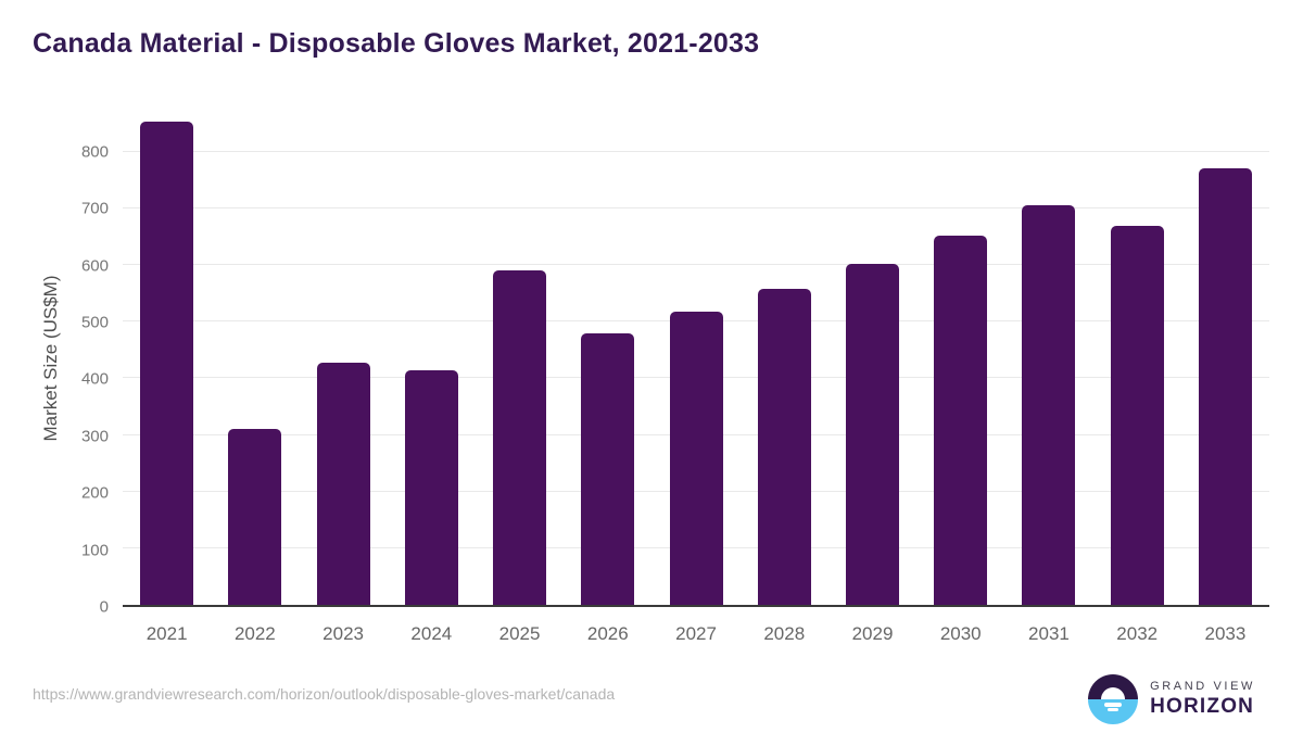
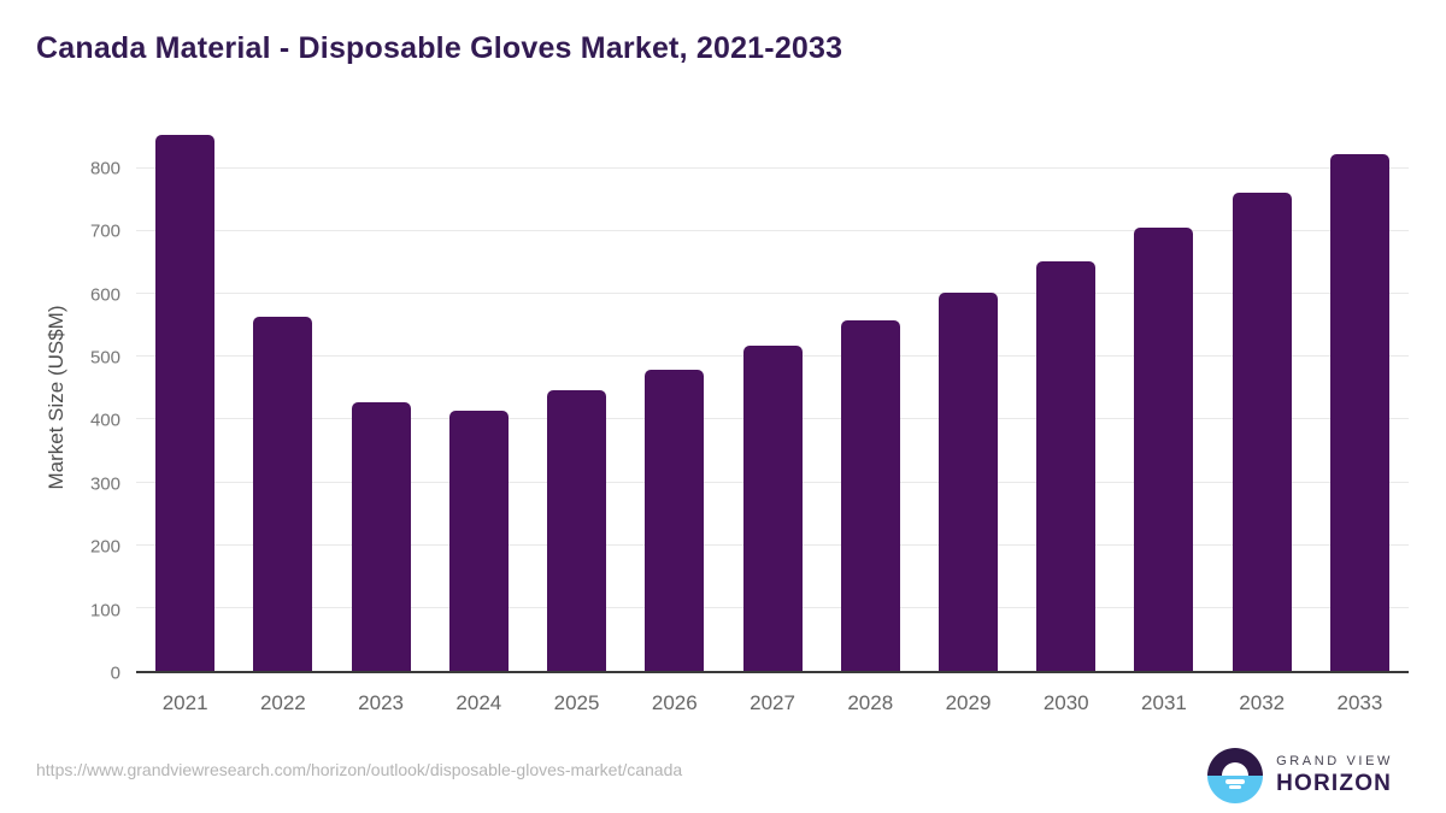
2022: 310 -> 560
2025: 590 -> 450
2032: 670 -> 760
2033: 770 -> 820
